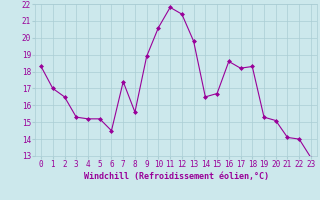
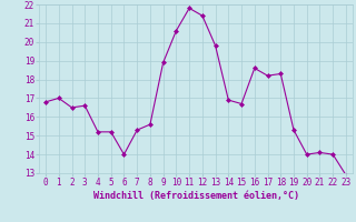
0: 18.3 -> 16.8
3: 15.3 -> 16.6
6: 14.5 -> 14.0
7: 17.4 -> 15.3
14: 16.5 -> 16.9
20: 15.1 -> 14.0
